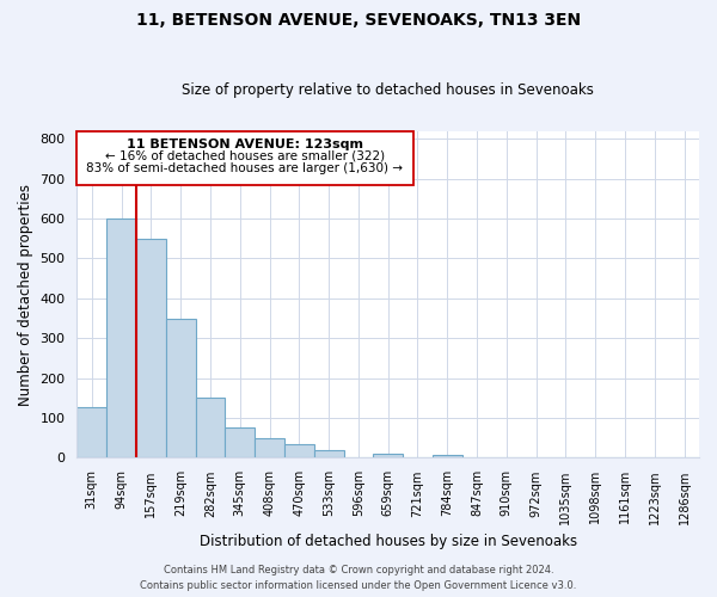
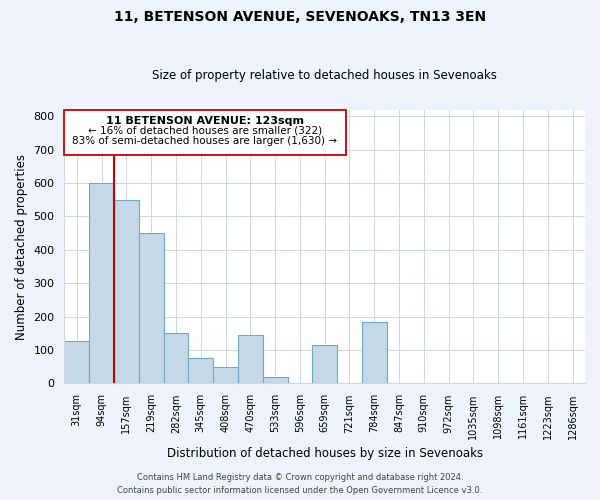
219sqm: 350 -> 450
470sqm: 33 -> 145
659sqm: 10 -> 115
784sqm: 8 -> 185
